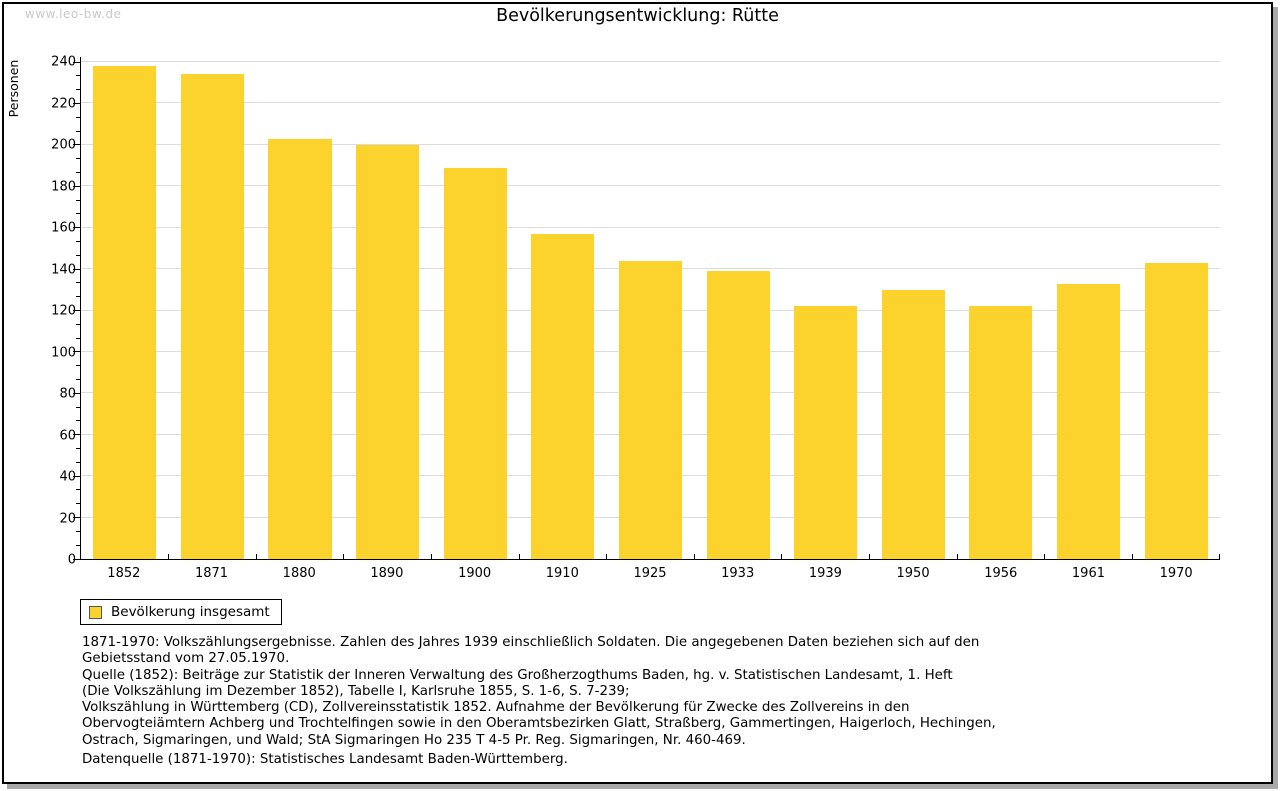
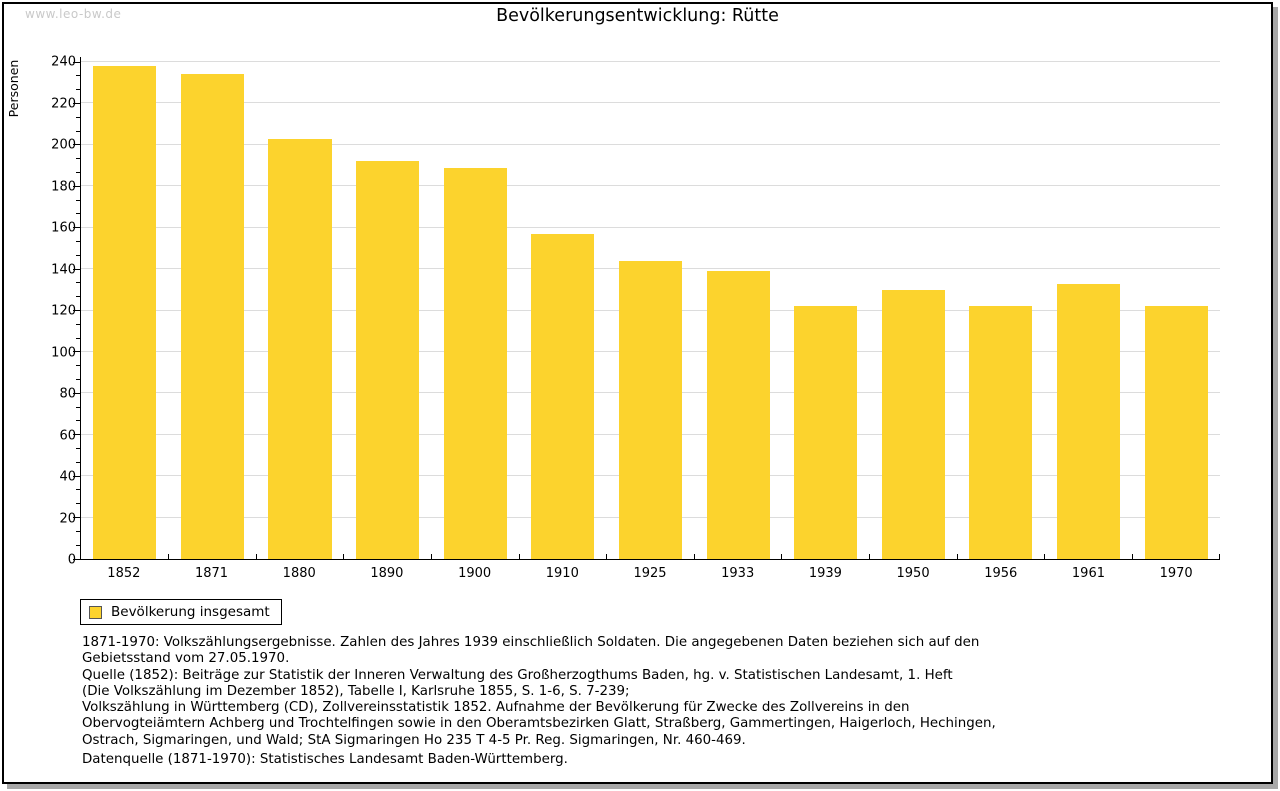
1890: 200 -> 192
1970: 143 -> 122
